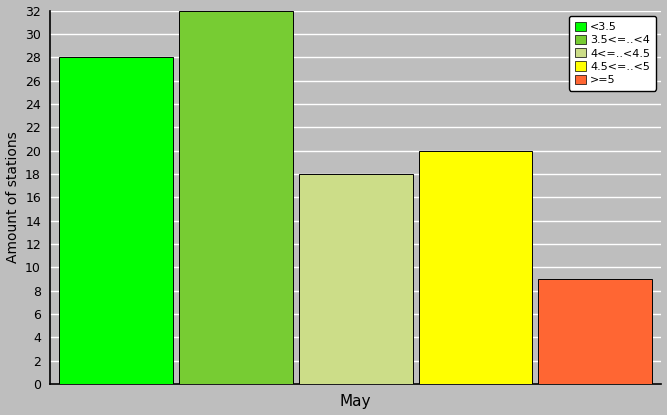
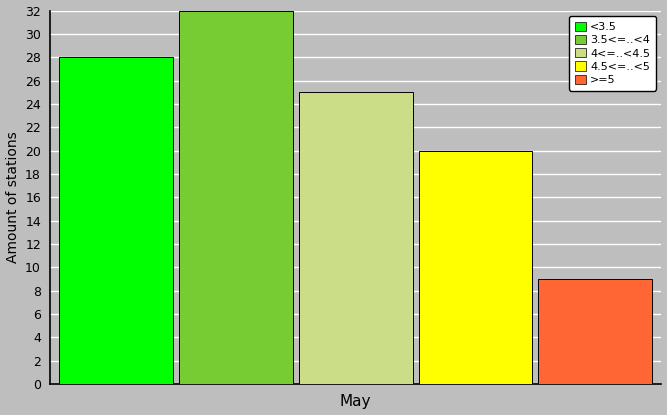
May: 18 -> 25
